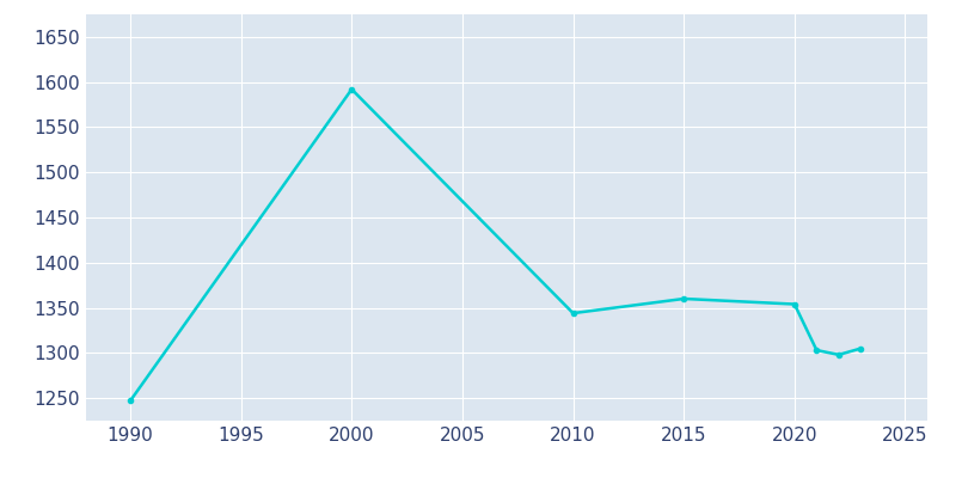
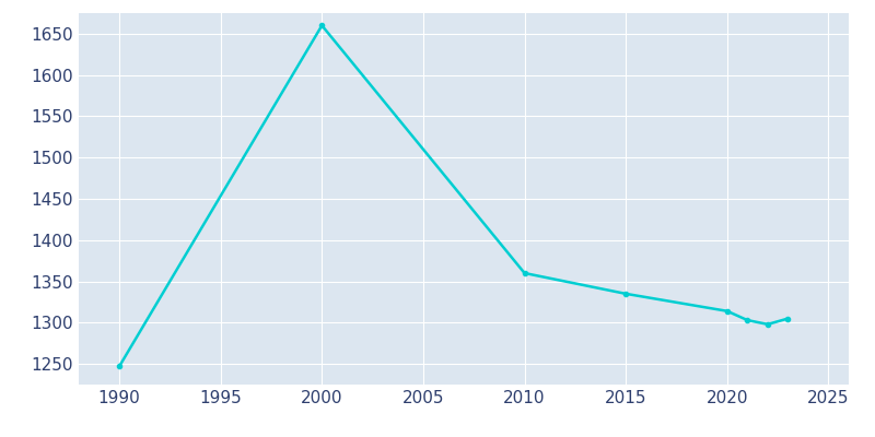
2000: 1592 -> 1660
2010: 1344 -> 1360
2015: 1360 -> 1335
2020: 1354 -> 1314
